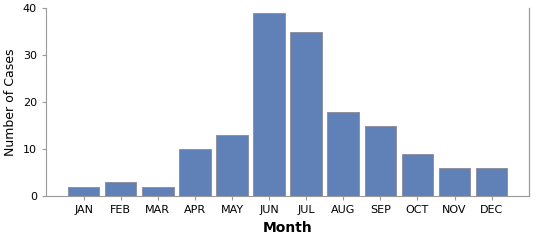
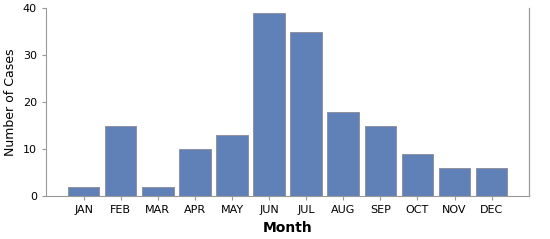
FEB: 3 -> 15
